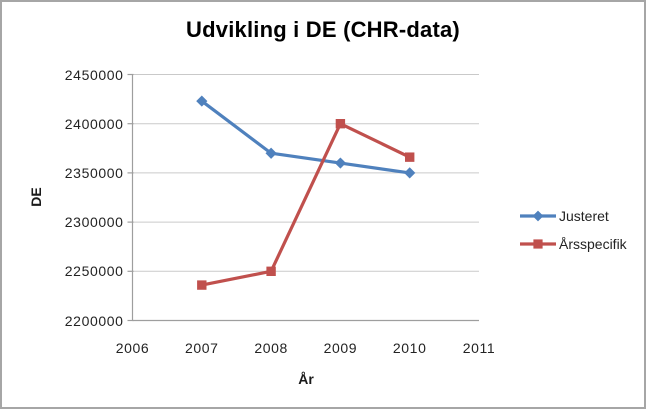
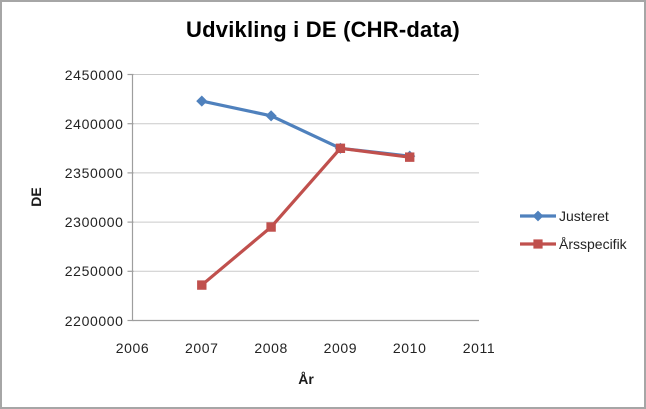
Justeret/2008: 2370000 -> 2410000
Årsspecifik/2008: 2250000 -> 2300000
Justeret/2009: 2360000 -> 2380000
Årsspecifik/2009: 2400000 -> 2380000
Justeret/2010: 2350000 -> 2370000
